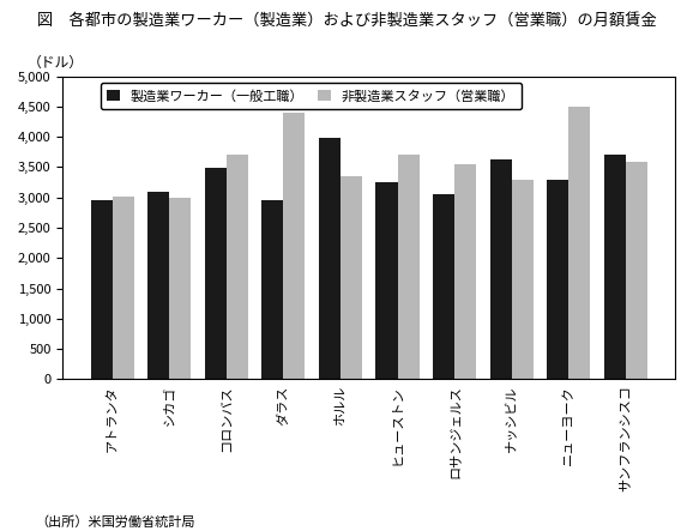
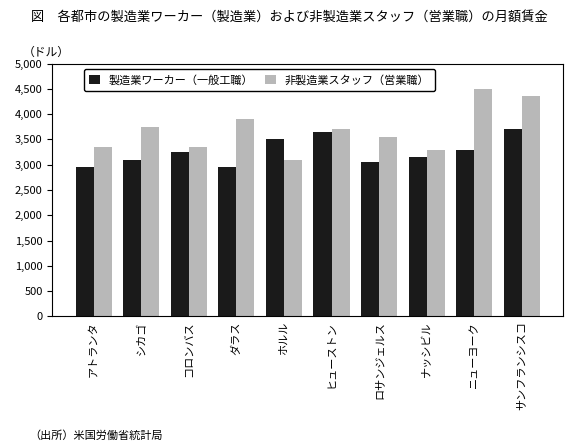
非製造業スタッフ（営業職）/アトランタ: 3,020 -> 3,350
非製造業スタッフ（営業職）/シカゴ: 3,000 -> 3,750
製造業ワーカー（一般工職）/コロンバス: 3,480 -> 3,250
非製造業スタッフ（営業職）/コロンバス: 3,700 -> 3,350
非製造業スタッフ（営業職）/ダラス: 4,400 -> 3,900
製造業ワーカー（一般工職）/ホルル: 3,980 -> 3,500
非製造業スタッフ（営業職）/ホルル: 3,360 -> 3,100
製造業ワーカー（一般工職）/ヒューストン: 3,260 -> 3,650
製造業ワーカー（一般工職）/ナッシビル: 3,620 -> 3,150
非製造業スタッフ（営業職）/サンフランシスコ: 3,580 -> 4,350
